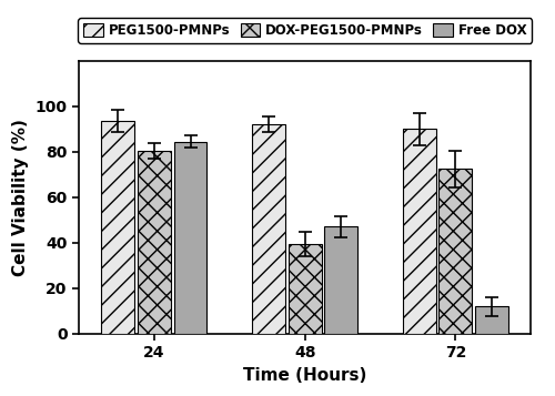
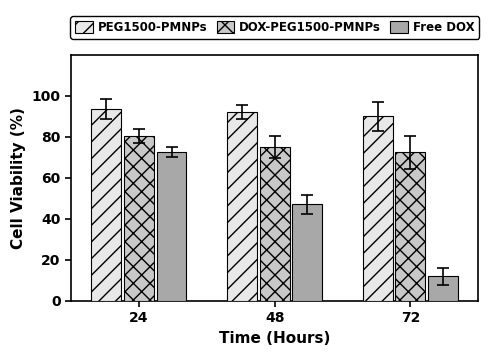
Free DOX/24: 84.5 -> 72.5
DOX-PEG1500-PMNPs/48: 39.5 -> 75.0
